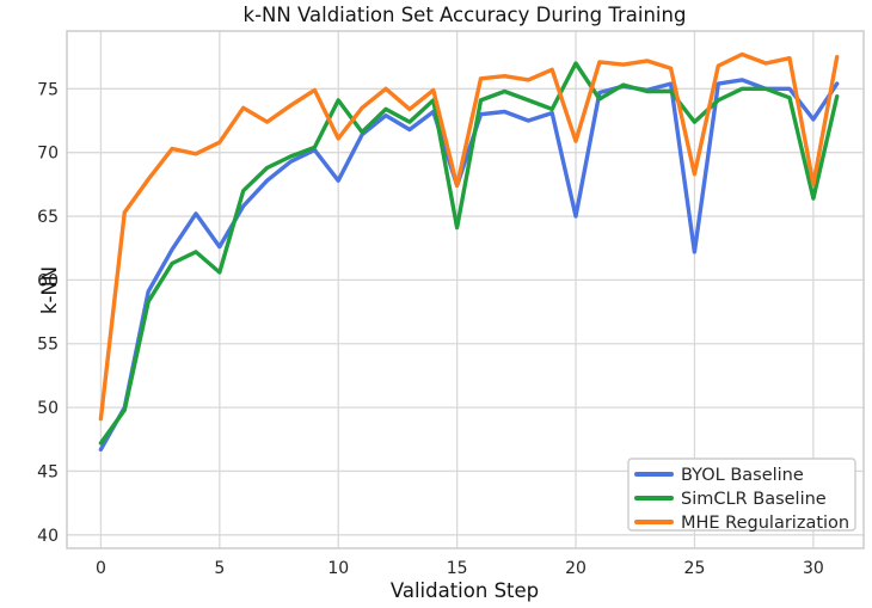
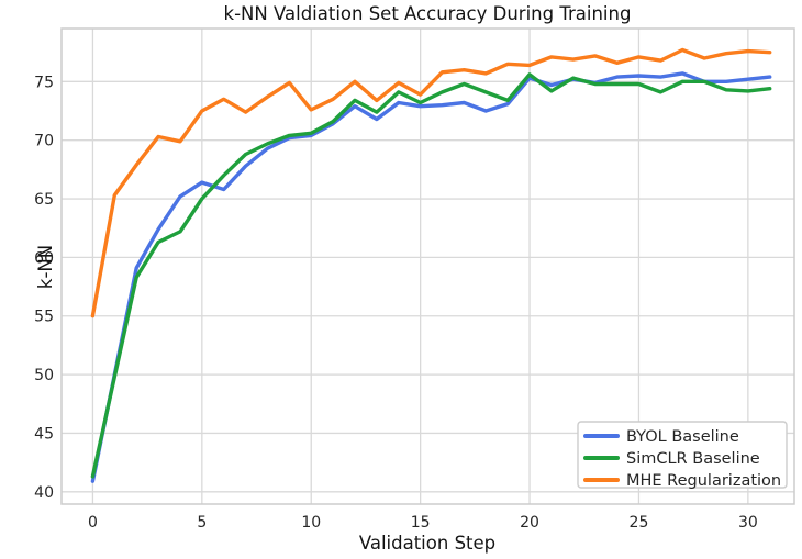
BYOL Baseline/0: 46.7 -> 40.9
SimCLR Baseline/0: 47.2 -> 41.3
MHE Regularization/0: 49.1 -> 55.0
BYOL Baseline/5: 62.6 -> 66.4
SimCLR Baseline/5: 60.6 -> 65.0
MHE Regularization/5: 70.8 -> 72.5
BYOL Baseline/10: 67.8 -> 70.4
SimCLR Baseline/10: 74.1 -> 70.6
MHE Regularization/10: 71.1 -> 72.6
BYOL Baseline/15: 67.4 -> 72.9
SimCLR Baseline/15: 64.1 -> 73.2
MHE Regularization/15: 67.4 -> 73.9
BYOL Baseline/20: 65.0 -> 75.3
SimCLR Baseline/20: 77.0 -> 75.6
MHE Regularization/20: 70.9 -> 76.4
BYOL Baseline/25: 62.2 -> 75.5
SimCLR Baseline/25: 72.4 -> 74.8
MHE Regularization/25: 68.3 -> 77.1
BYOL Baseline/30: 72.6 -> 75.2
SimCLR Baseline/30: 66.4 -> 74.2
MHE Regularization/30: 67.5 -> 77.6
